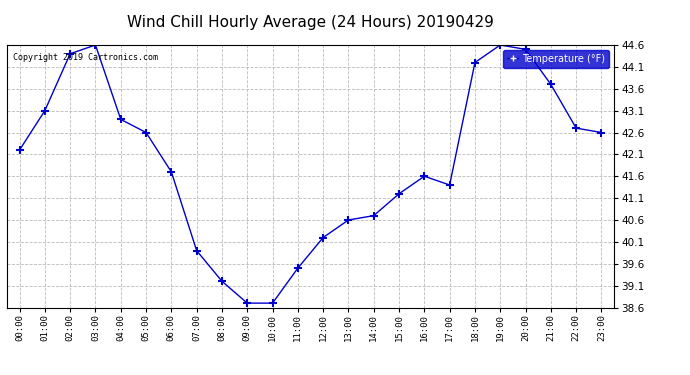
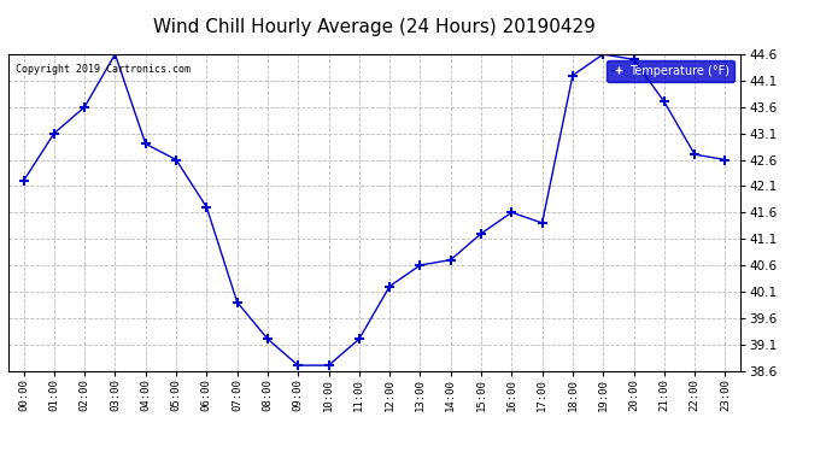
02:00: 44.4 -> 43.6
11:00: 39.5 -> 39.2
